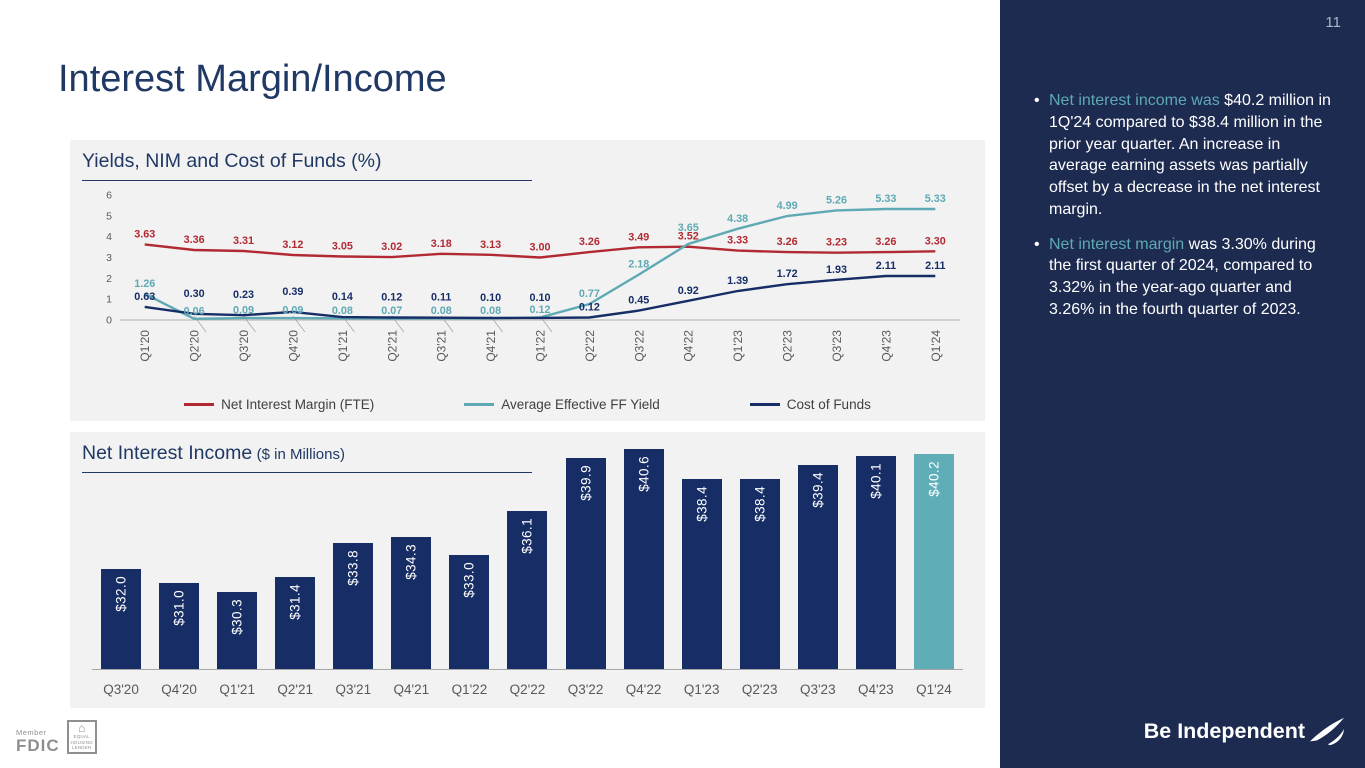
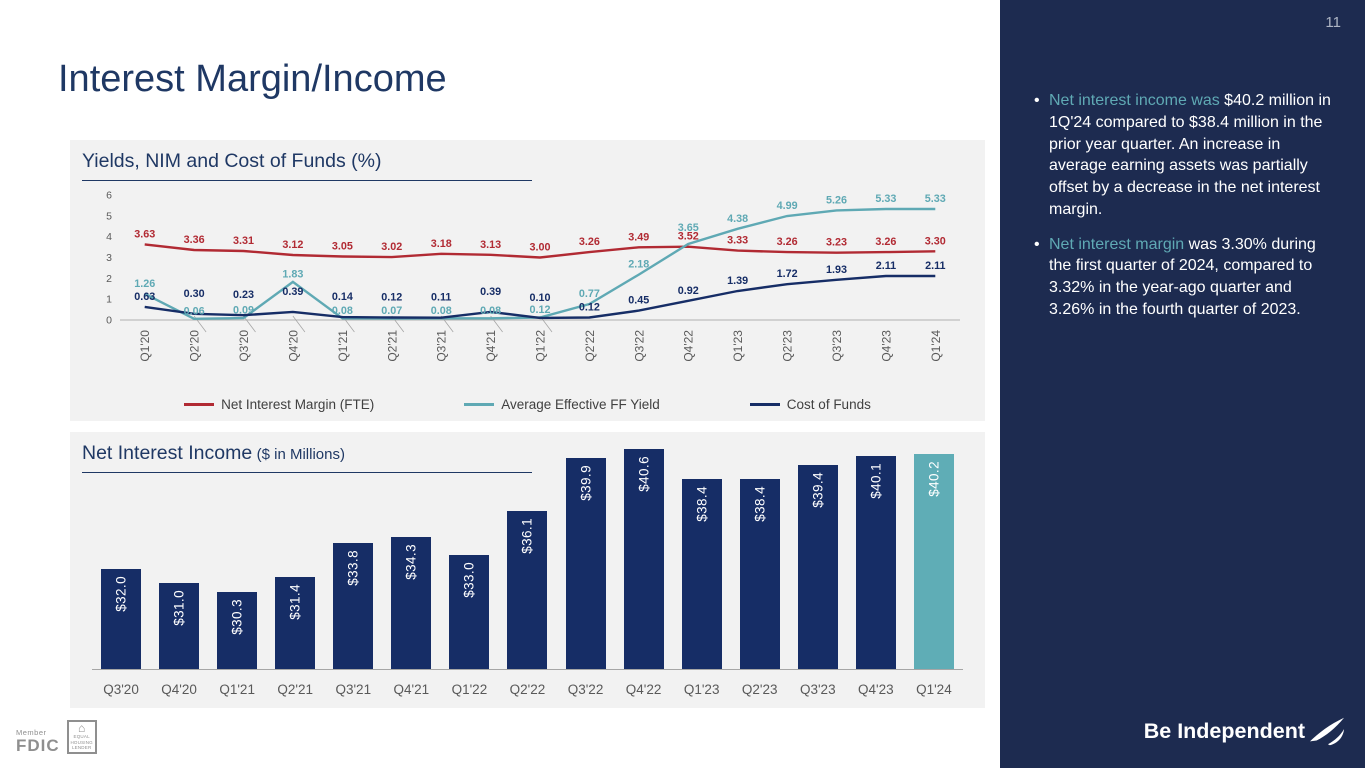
Yields, NIM and Cost of Funds (%)/Average Effective FF Yield/Q4'20: 0.09 -> 1.83
Yields, NIM and Cost of Funds (%)/Cost of Funds/Q4'21: 0.10 -> 0.39
